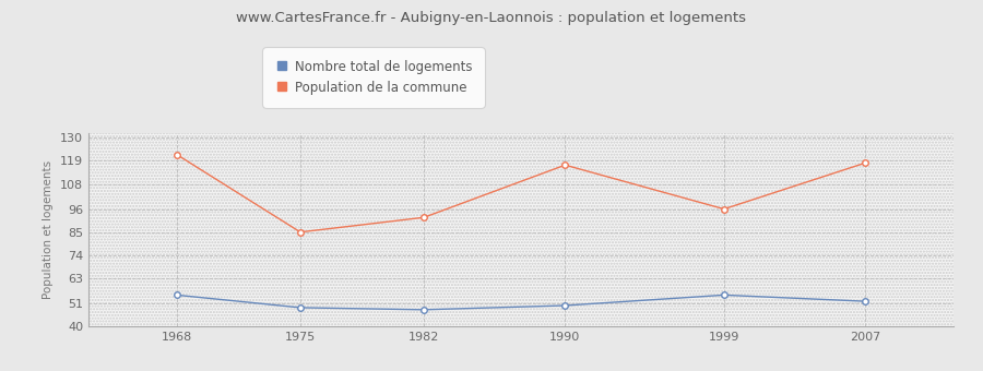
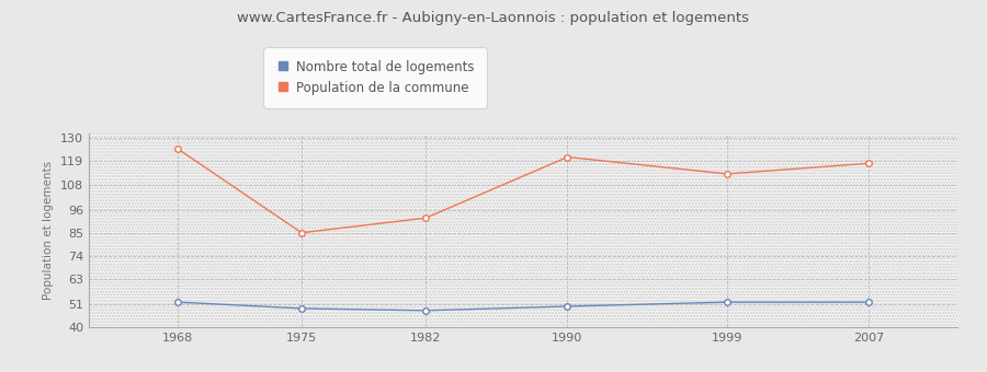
Nombre total de logements/1968: 55 -> 52
Population de la commune/1968: 122 -> 125
Population de la commune/1990: 117 -> 121
Nombre total de logements/1999: 55 -> 52
Population de la commune/1999: 96 -> 113
